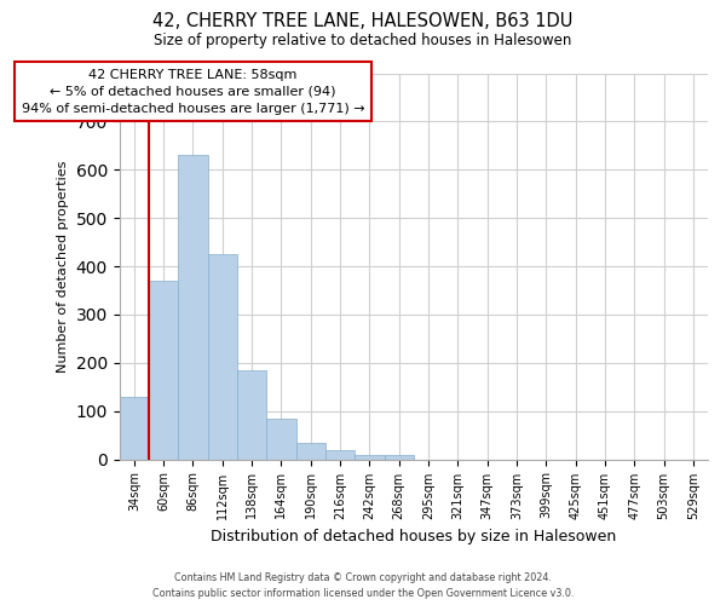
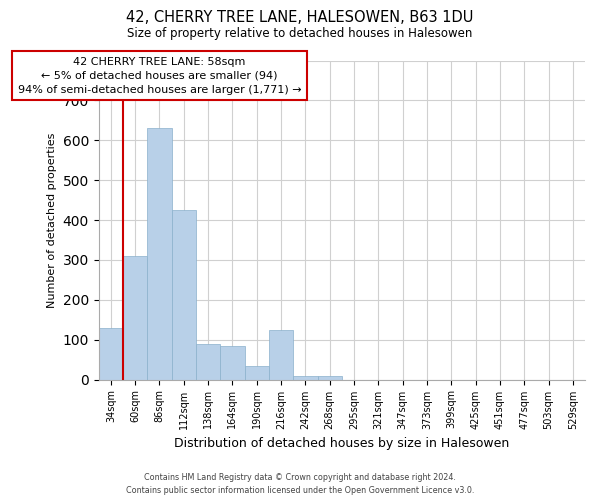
60sqm: 370 -> 310
138sqm: 185 -> 90
216sqm: 18 -> 125
